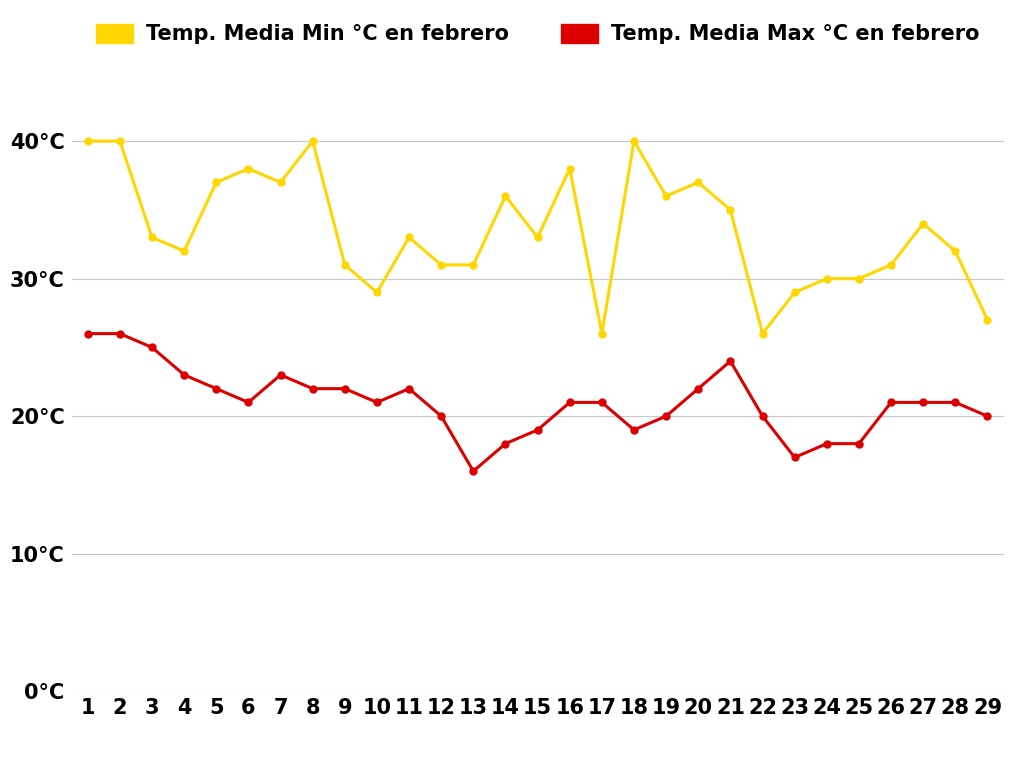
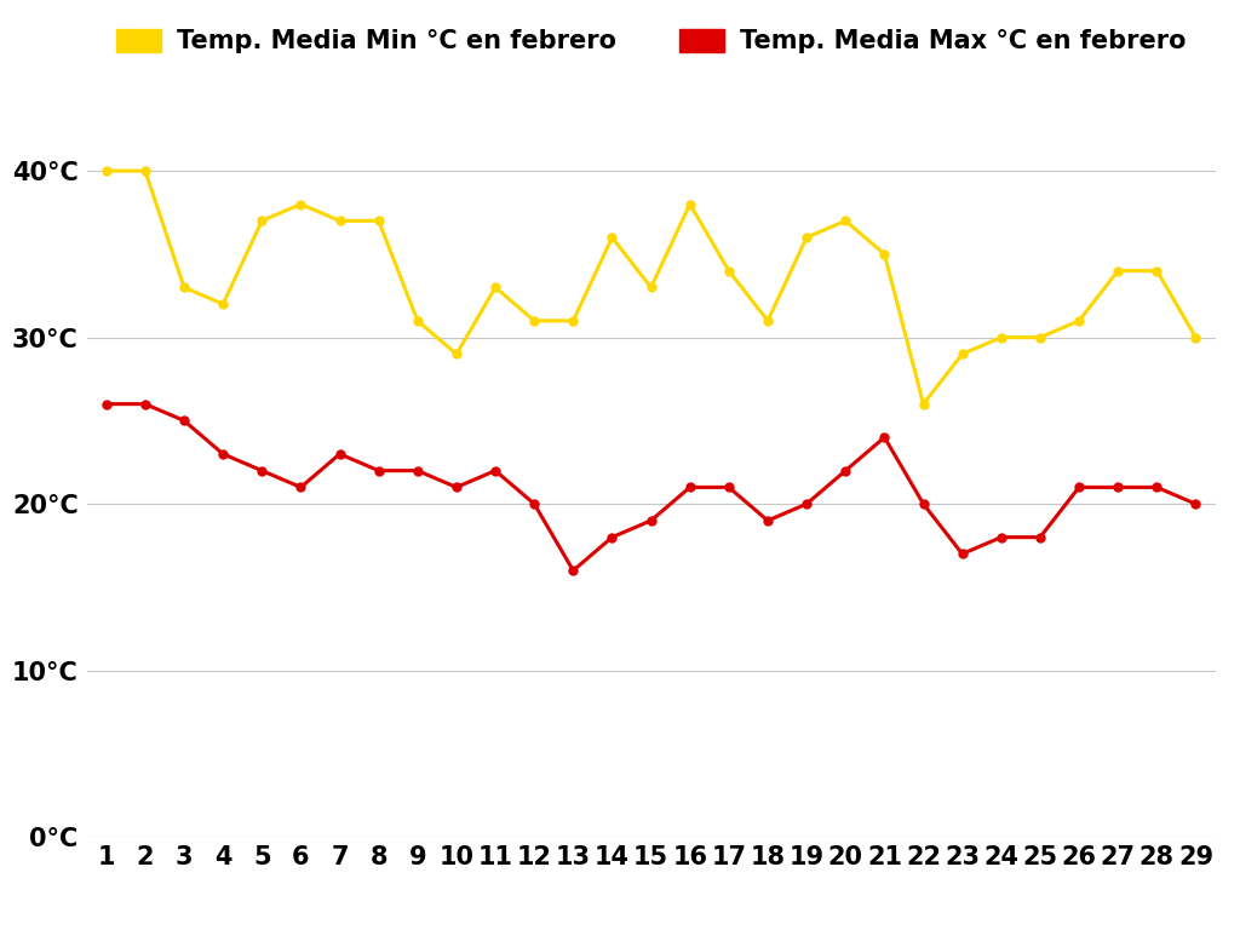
Temp. Media Min °C en febrero/8: 40°C -> 37°C
Temp. Media Min °C en febrero/17: 26°C -> 34°C
Temp. Media Min °C en febrero/18: 40°C -> 31°C
Temp. Media Min °C en febrero/28: 32°C -> 34°C
Temp. Media Min °C en febrero/29: 27°C -> 30°C
